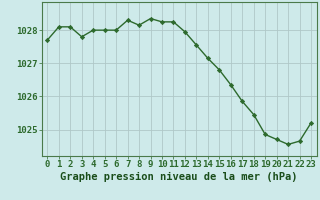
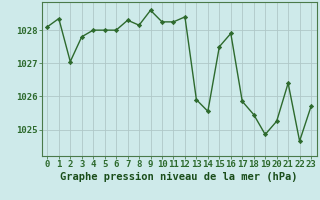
0: 1027.70 -> 1028.10
1: 1028.10 -> 1028.35
2: 1028.10 -> 1027.05
9: 1028.35 -> 1028.60
12: 1027.95 -> 1028.40
13: 1027.55 -> 1025.90
14: 1027.15 -> 1025.55
15: 1026.80 -> 1027.50
16: 1026.35 -> 1027.90
20: 1024.70 -> 1025.25
21: 1024.55 -> 1026.40
23: 1025.20 -> 1025.70
